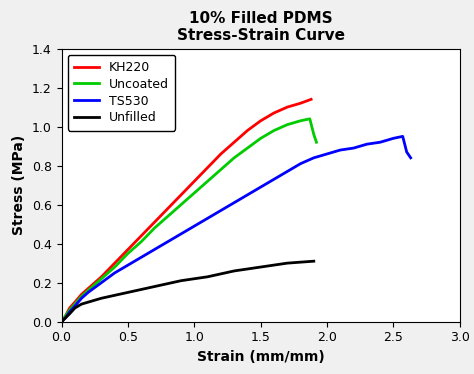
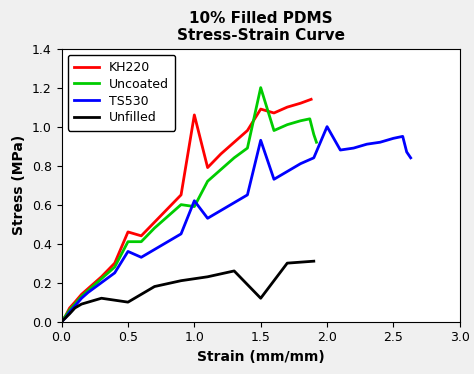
KH220/0.5: 0.37 -> 0.46
Uncoated/0.5: 0.35 -> 0.41
TS530/0.5: 0.29 -> 0.36
Unfilled/0.5: 0.15 -> 0.10
KH220/1.0: 0.72 -> 1.06
Uncoated/1.0: 0.66 -> 0.59
TS530/1.0: 0.49 -> 0.62
KH220/1.5: 1.03 -> 1.09
Uncoated/1.5: 0.94 -> 1.20
TS530/1.5: 0.69 -> 0.93
Unfilled/1.5: 0.28 -> 0.12
TS530/2.0: 0.86 -> 1.00
